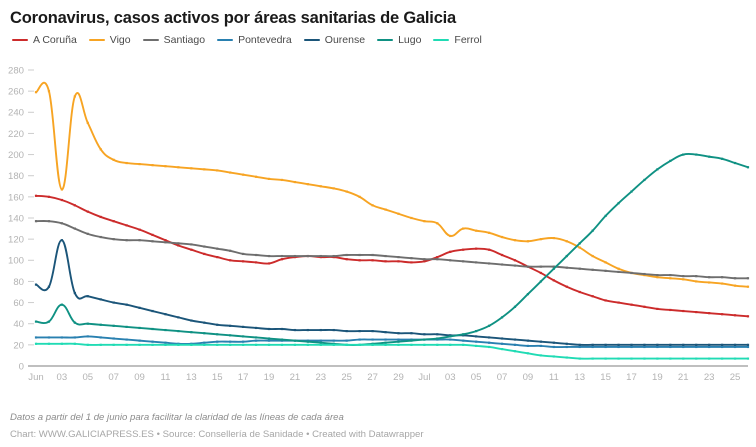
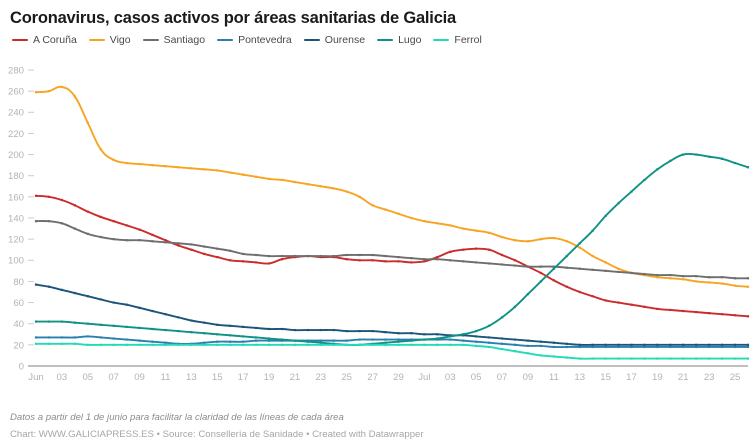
Vigo/Jun 03: 167 -> 264
Ourense/Jun 03: 119 -> 72
Lugo/Jun 03: 58 -> 42
Vigo/Jul 03: 123 -> 133
